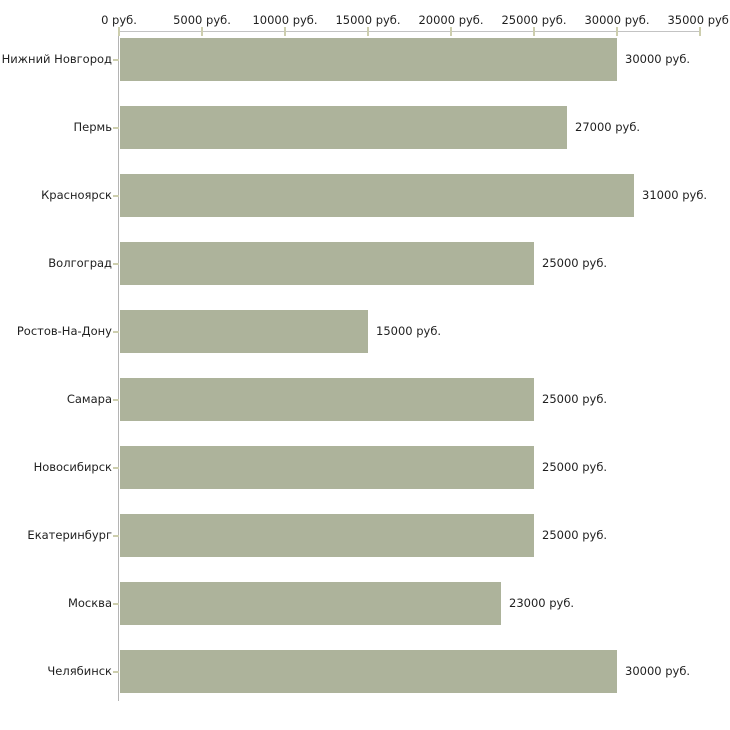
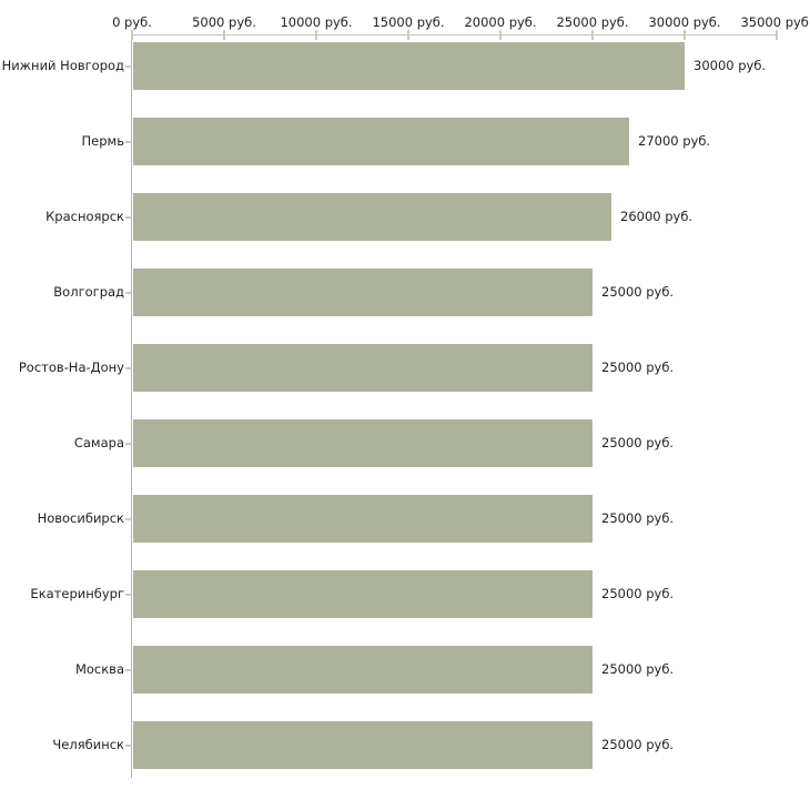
Красноярск: 31000 -> 26000
Ростов-На-Дону: 15000 -> 25000
Москва: 23000 -> 25000
Челябинск: 30000 -> 25000
